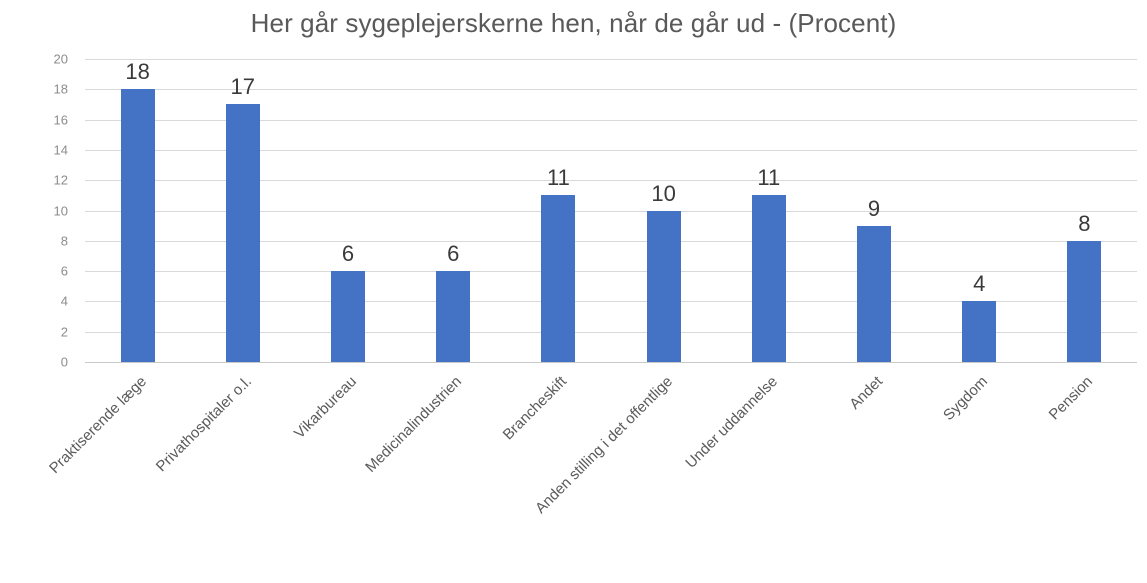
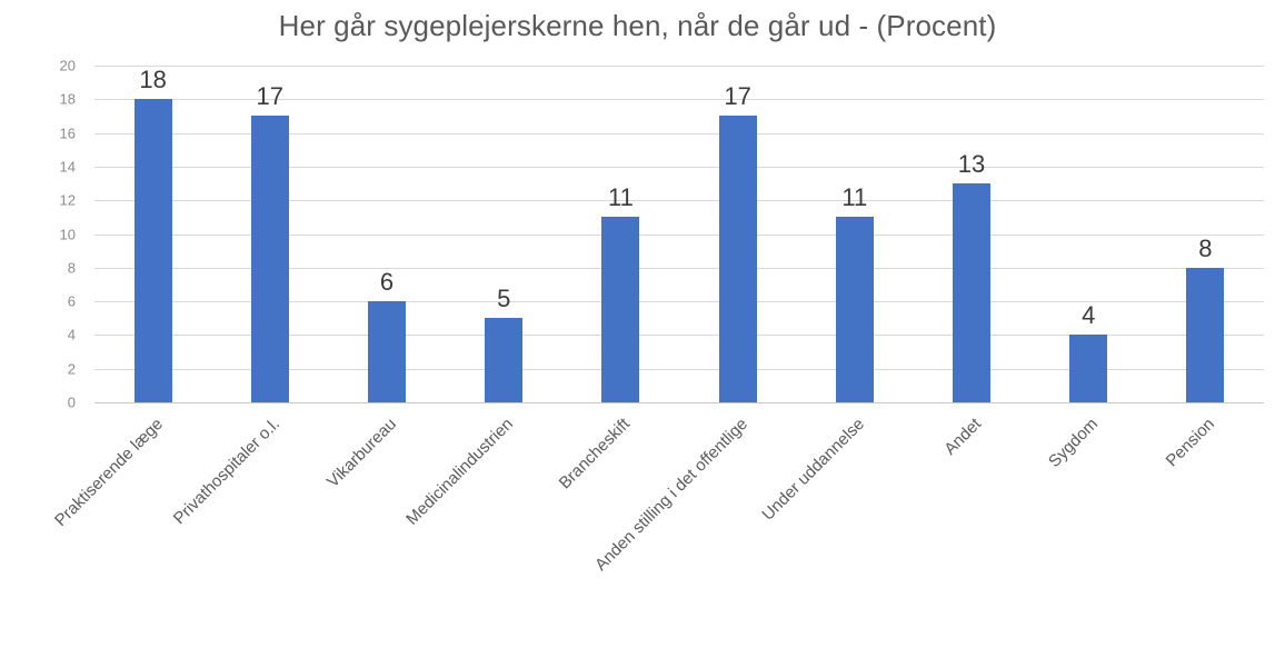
Medicinalindustrien: 6 -> 5
Anden stilling i det offentlige: 10 -> 17
Andet: 9 -> 13
